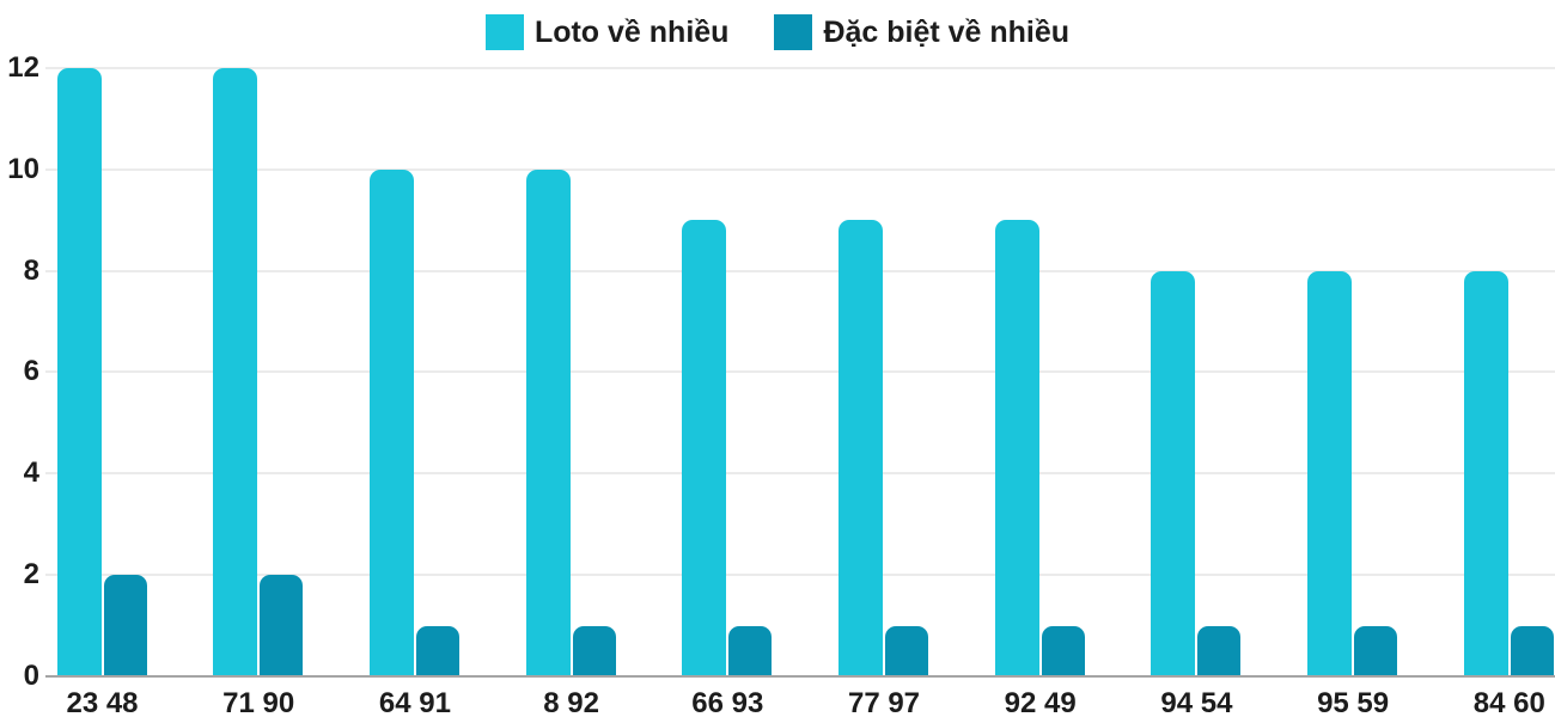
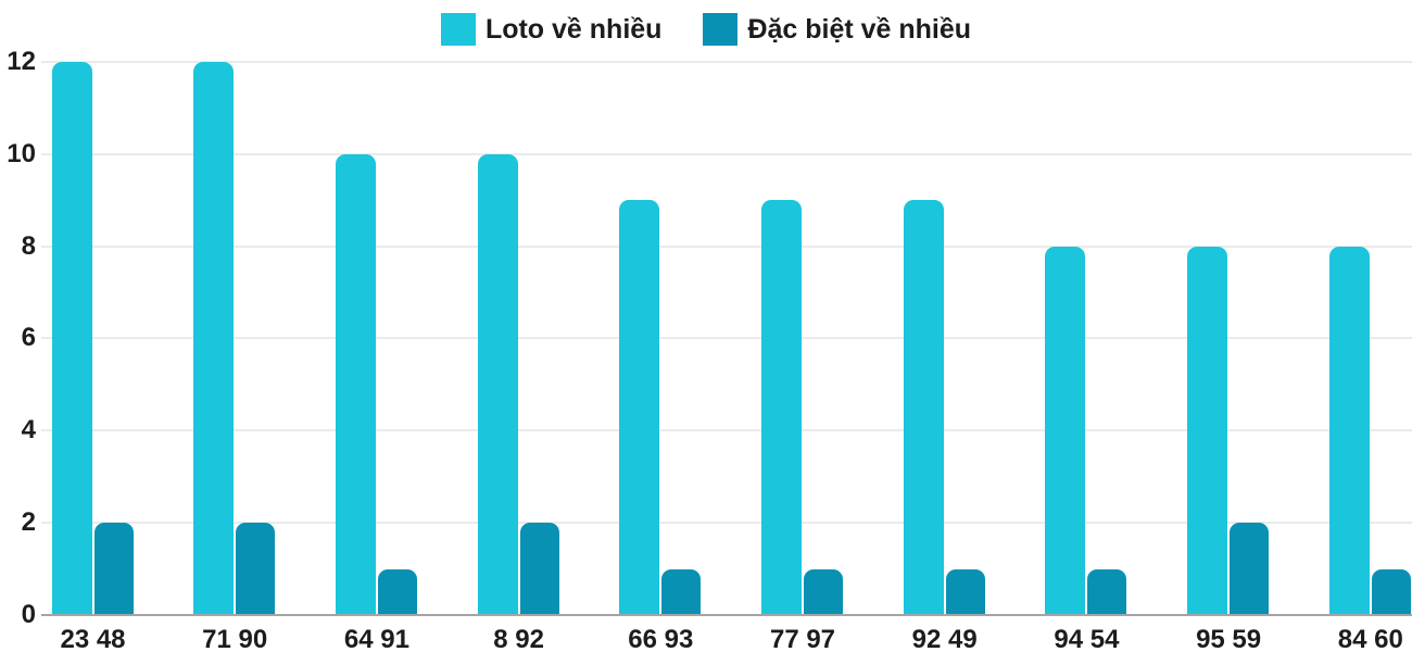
Đặc biệt về nhiều/8 92: 1 -> 2
Đặc biệt về nhiều/95 59: 1 -> 2
